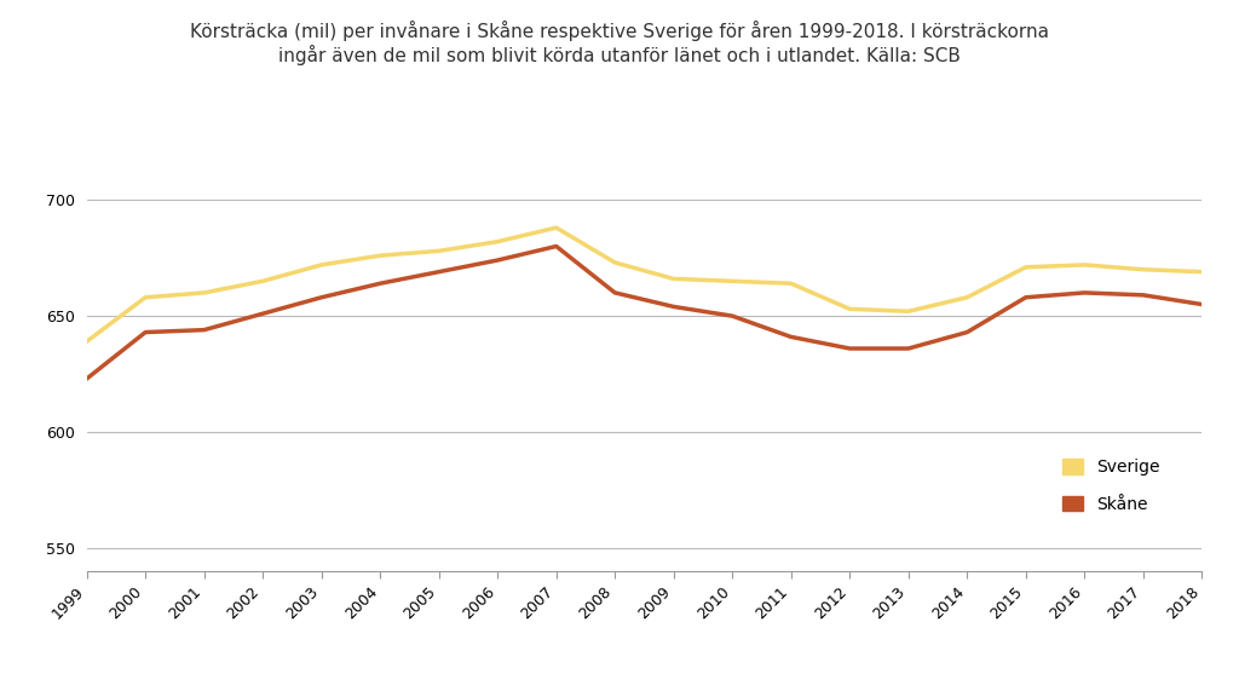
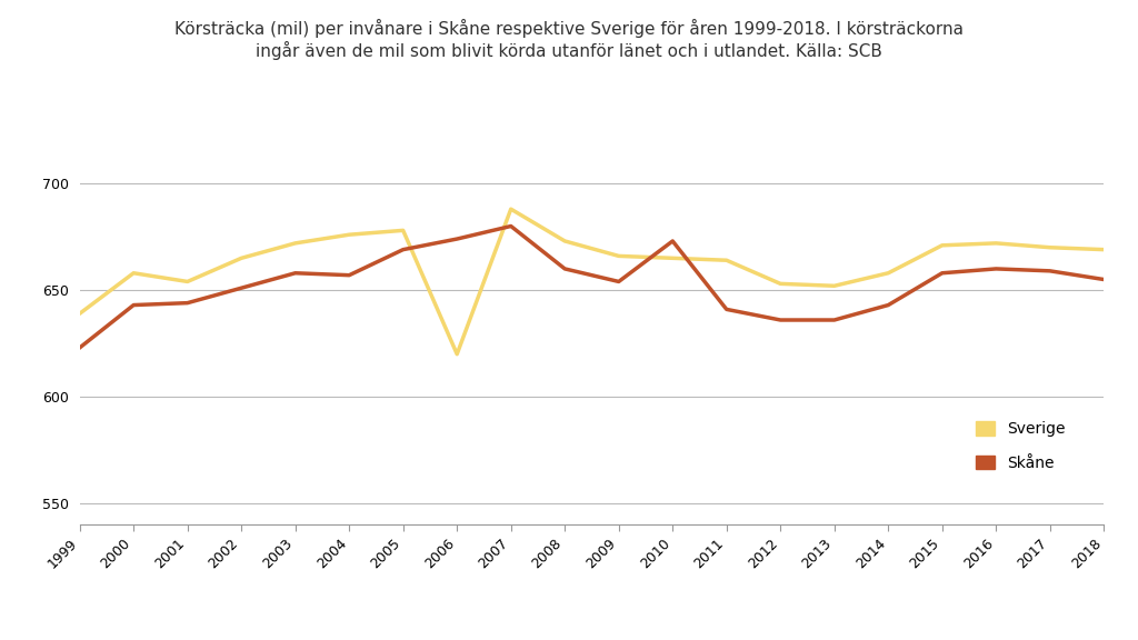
Sverige/2001: 660 -> 654
Skåne/2004: 664 -> 657
Sverige/2006: 682 -> 620
Skåne/2010: 650 -> 673
